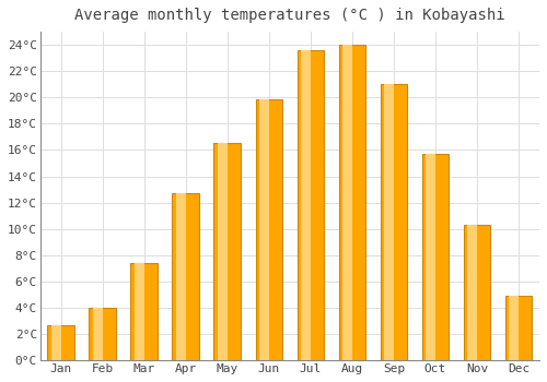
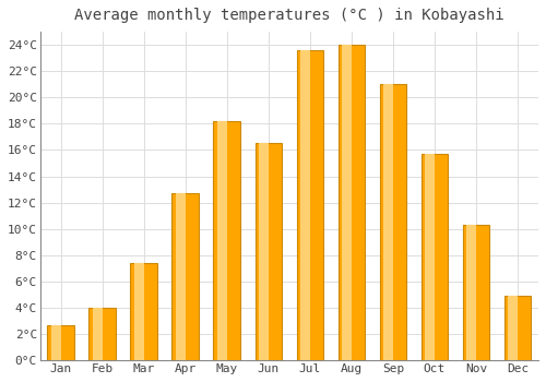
May: 16.5°C -> 18.2°C
Jun: 19.9°C -> 16.5°C
